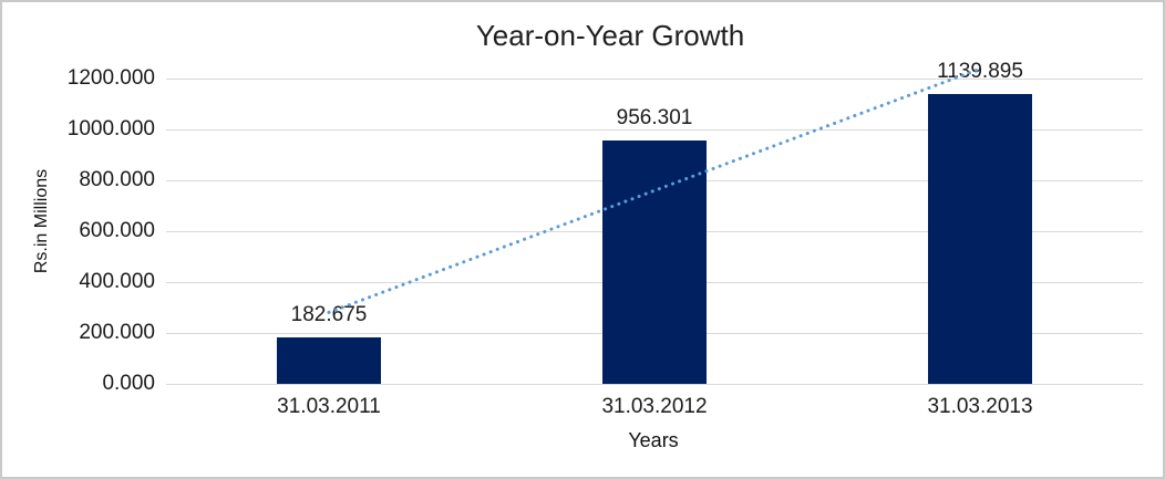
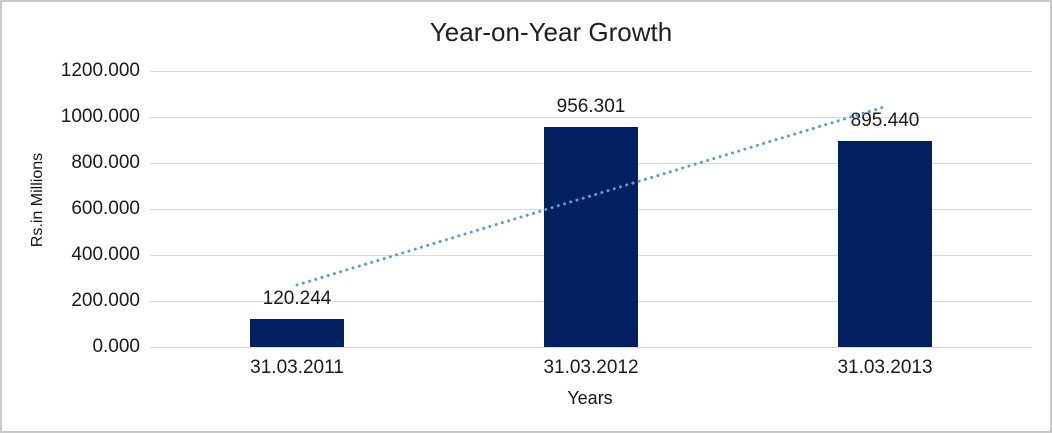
31.03.2011: 182.675 -> 120.244
31.03.2013: 1139.895 -> 895.440
